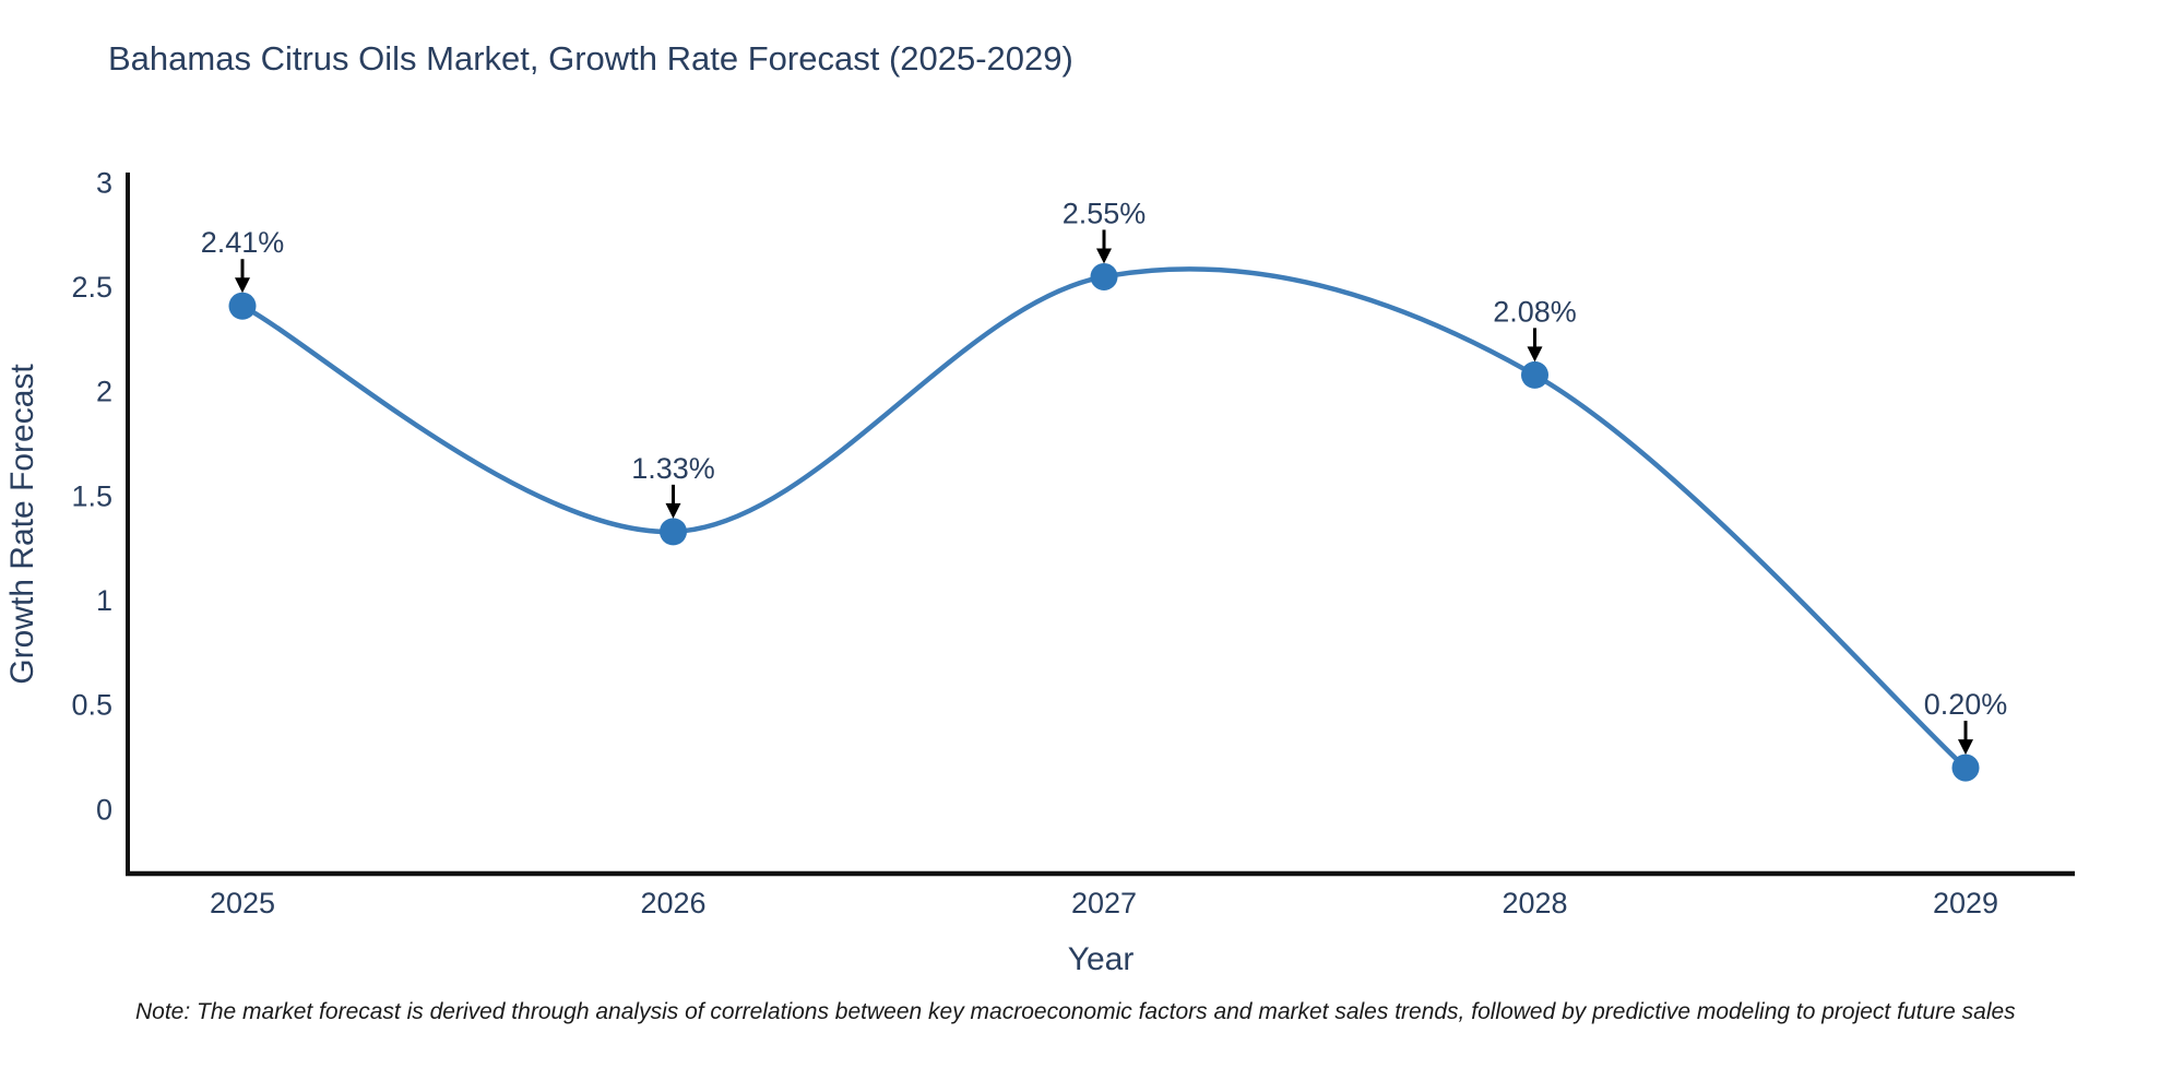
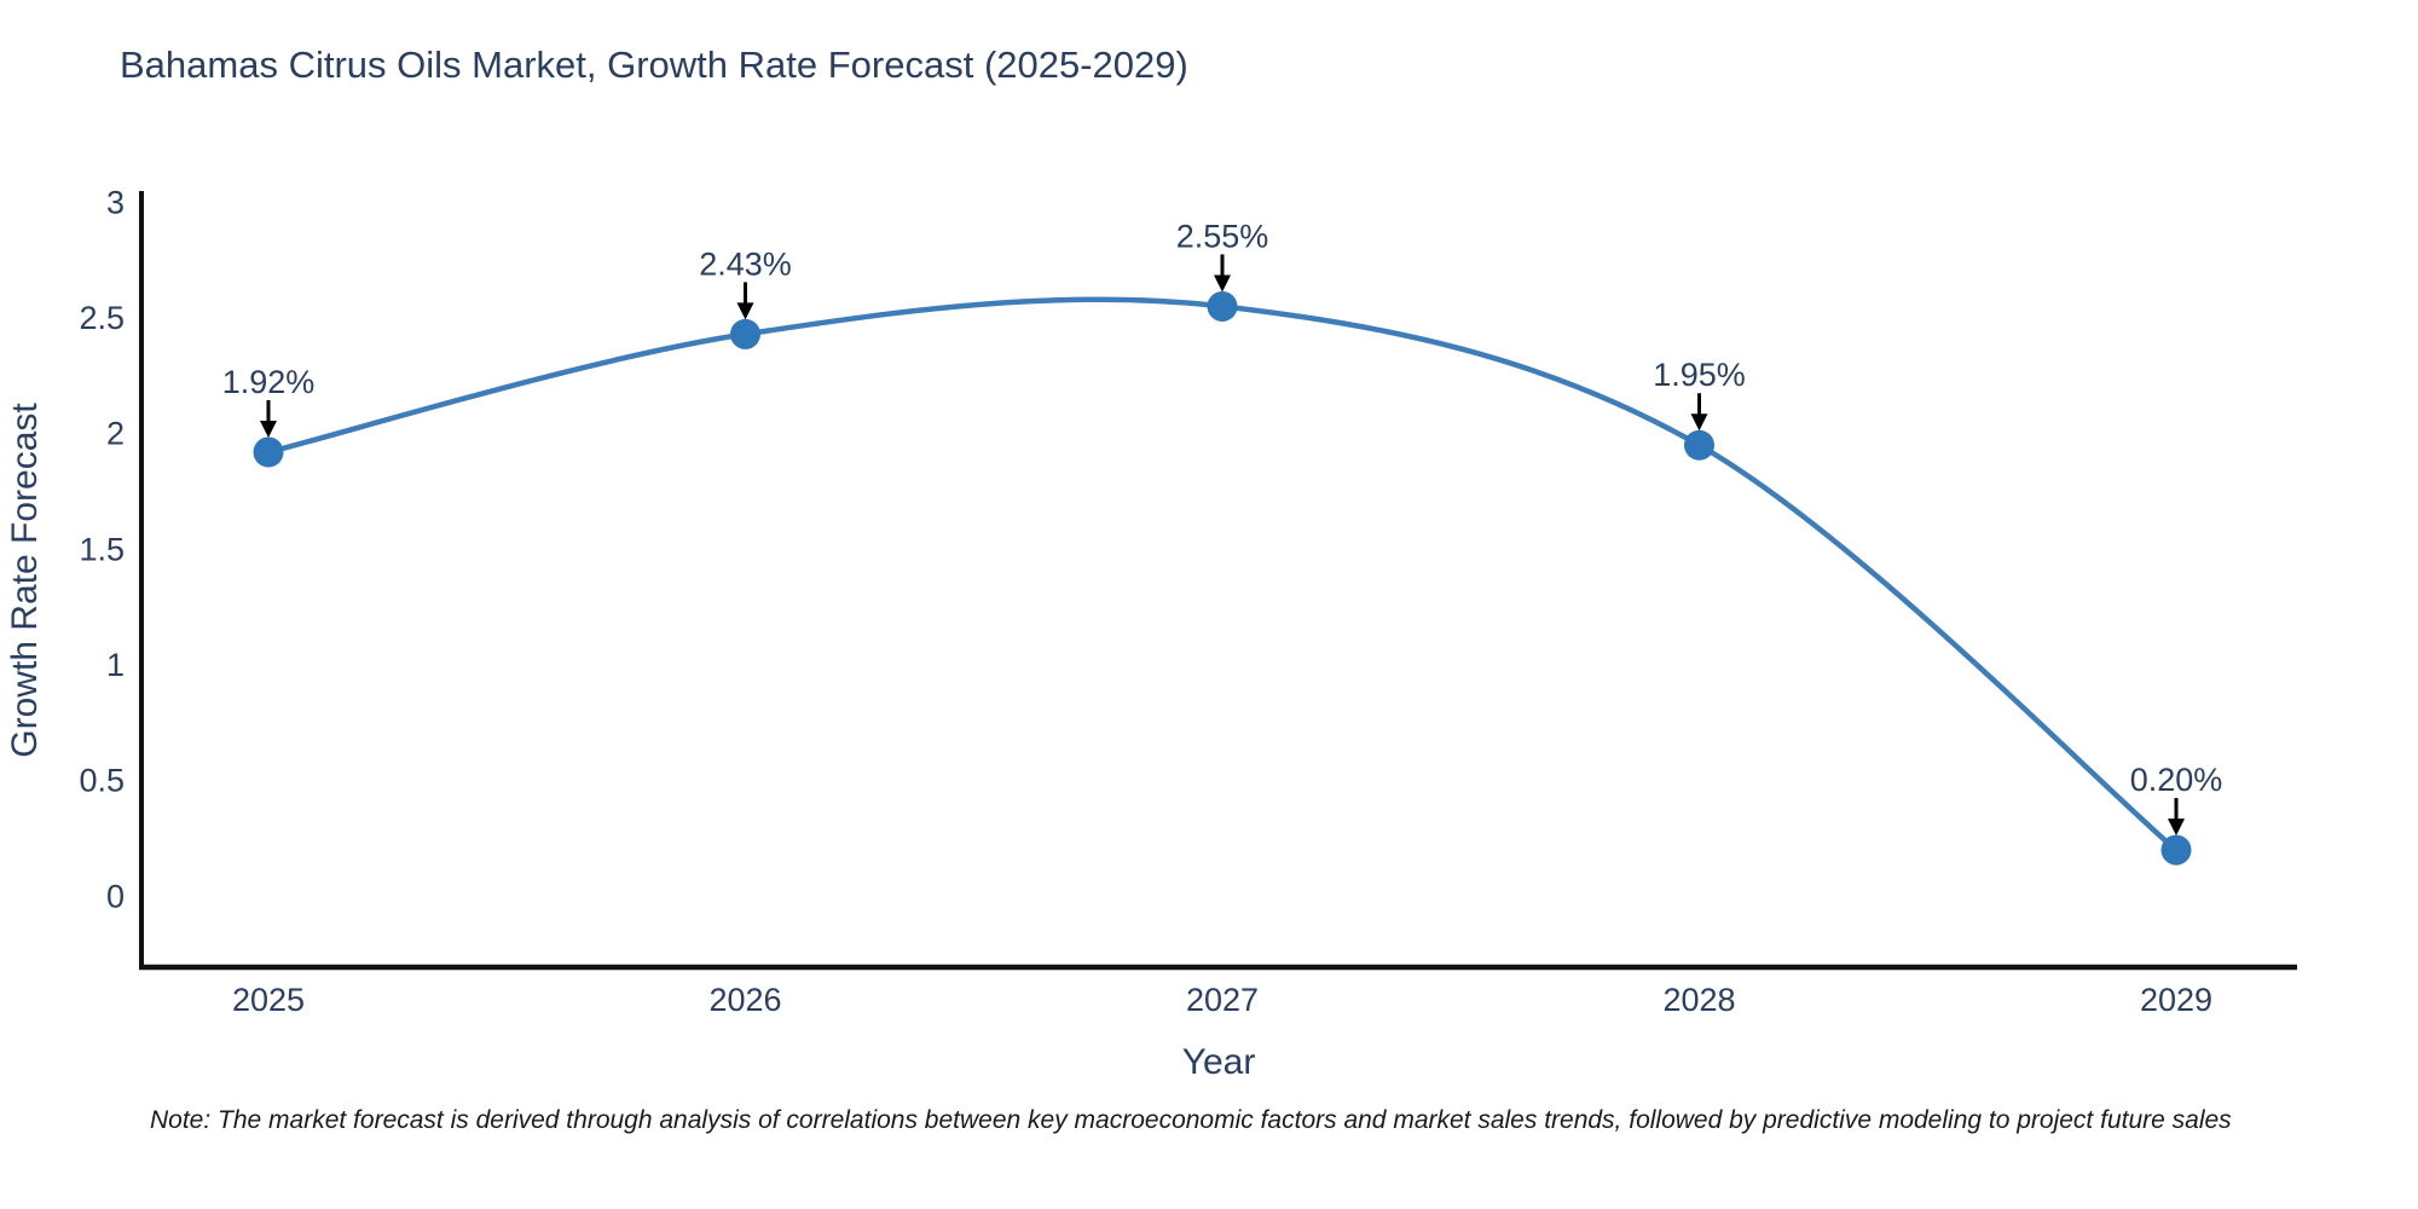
2025: 2.41% -> 1.92%
2026: 1.33% -> 2.43%
2028: 2.08% -> 1.95%
